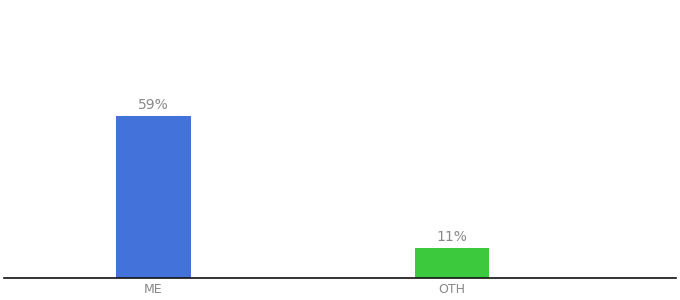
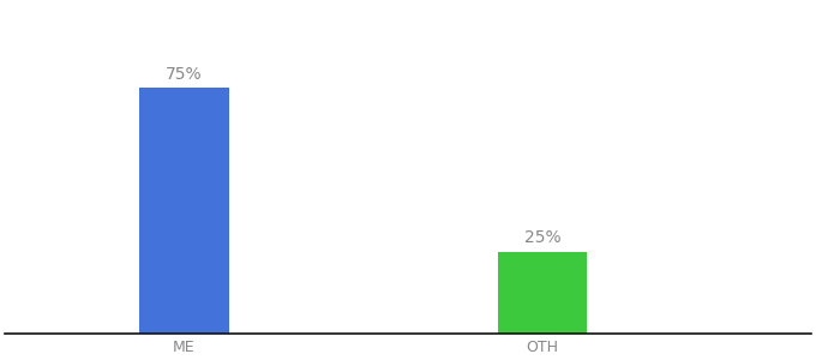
ME: 59% -> 75%
OTH: 11% -> 25%
